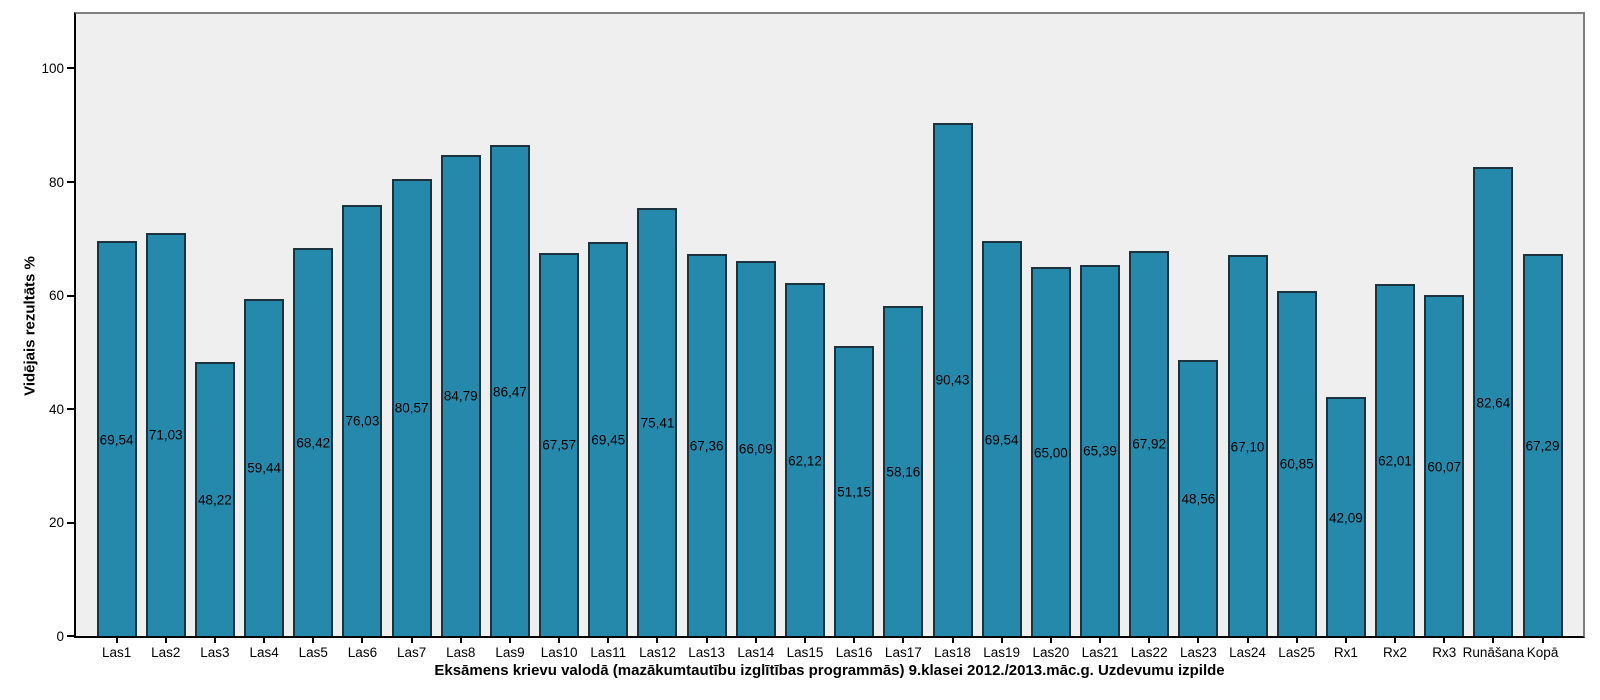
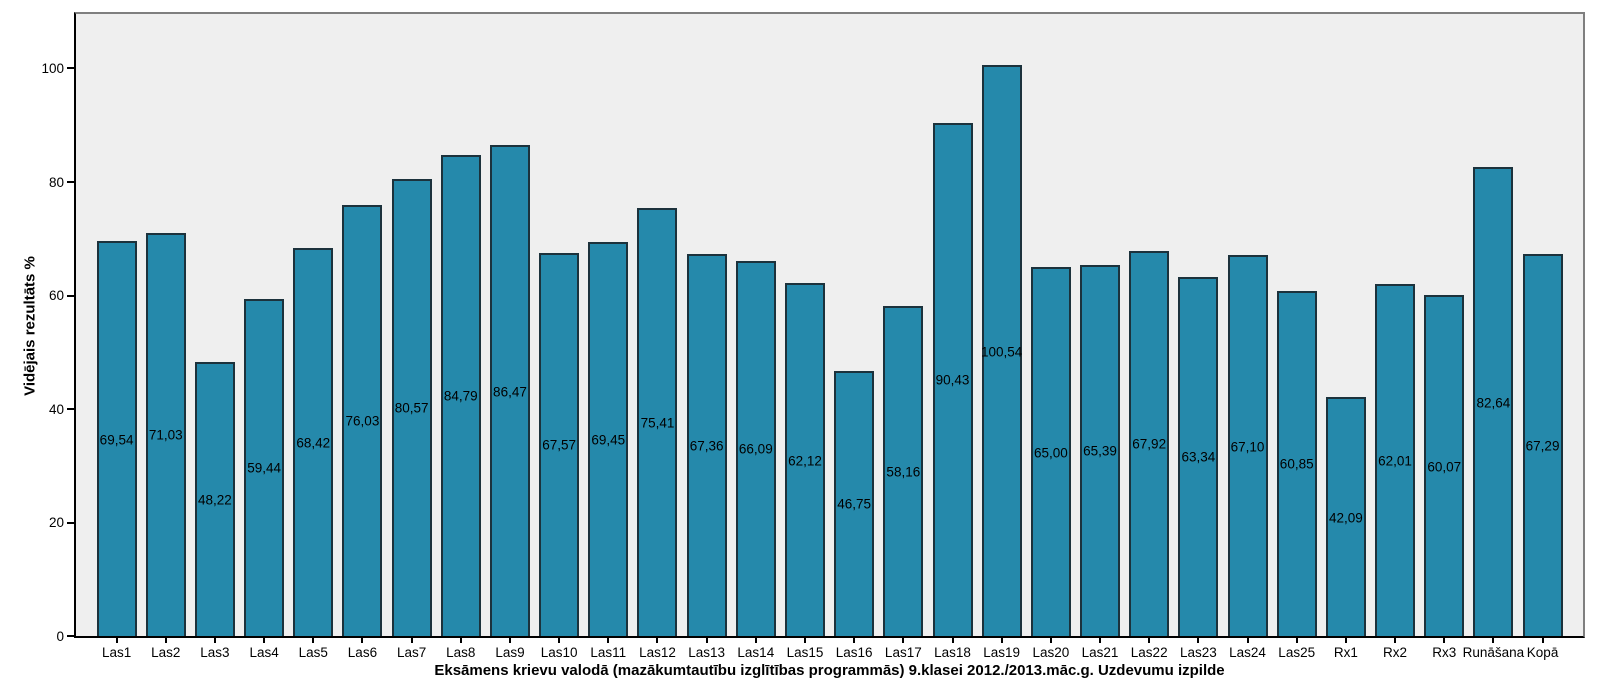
Las16: 51,15 -> 46,75
Las19: 69,54 -> 100,54
Las23: 48,56 -> 63,34
